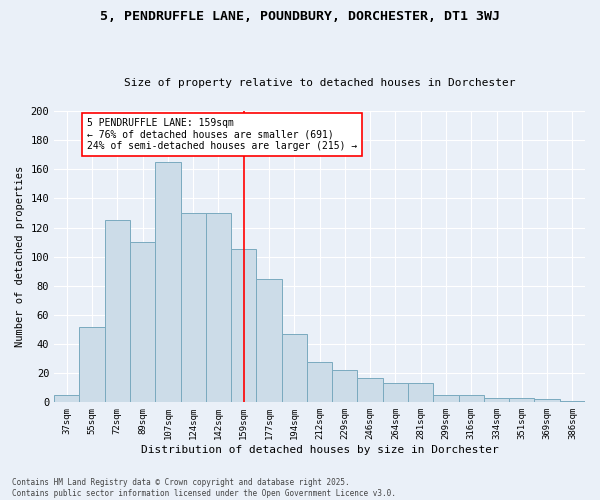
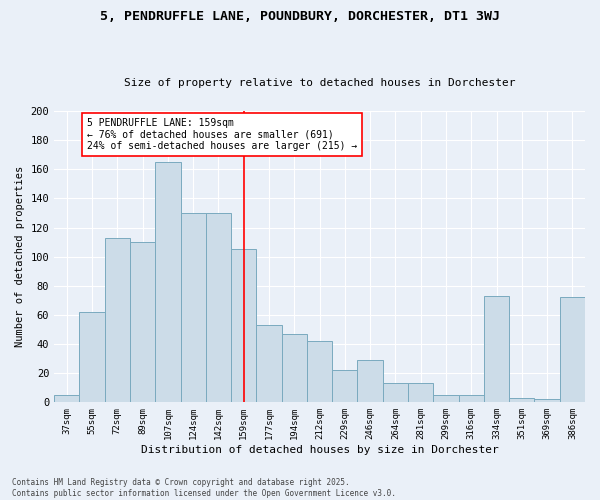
55sqm: 52 -> 62
72sqm: 125 -> 113
177sqm: 85 -> 53
212sqm: 28 -> 42
246sqm: 17 -> 29
334sqm: 3 -> 73
386sqm: 1 -> 72
